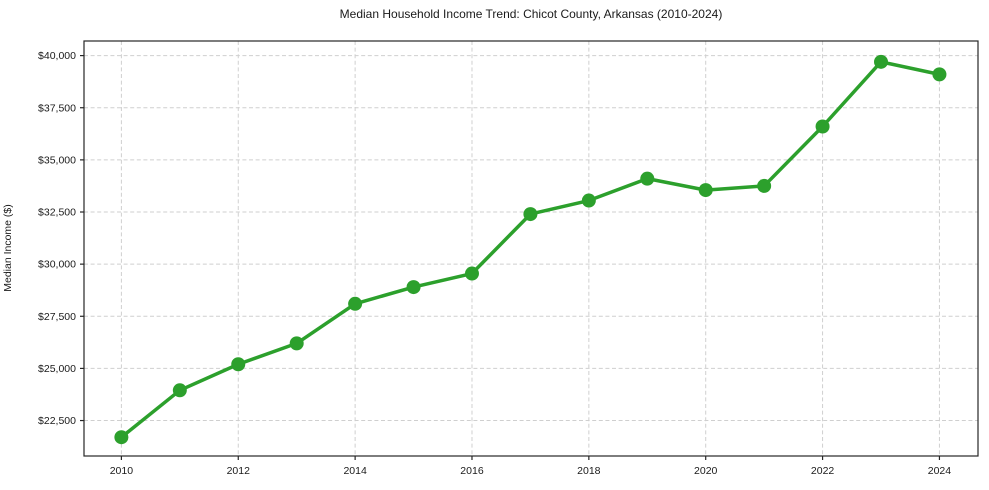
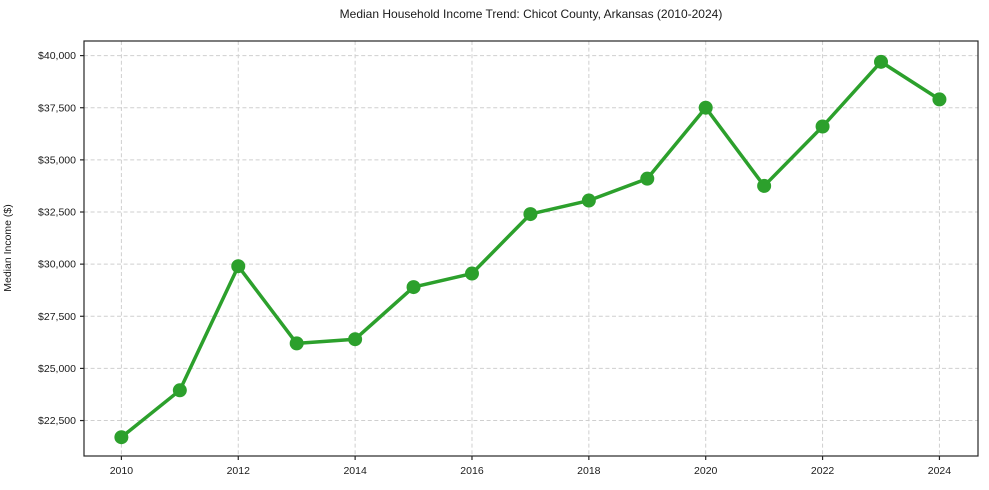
2012: $25200 -> $29900
2014: $28100 -> $26400
2020: $33600 -> $37500
2024: $39100 -> $37900
